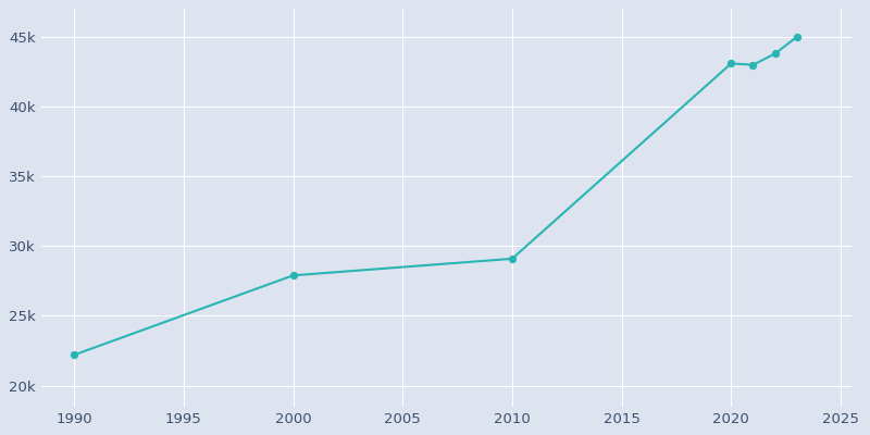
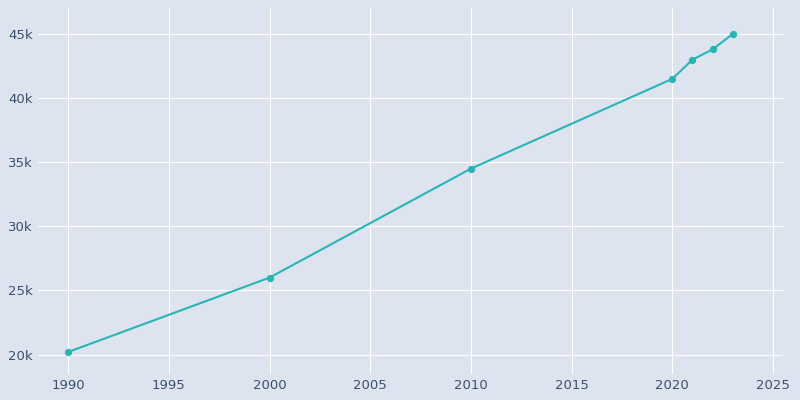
1990: 22.2k -> 20.2k
2000: 27.9k -> 26.0k
2010: 29.1k -> 34.5k
2020: 43.1k -> 41.5k
